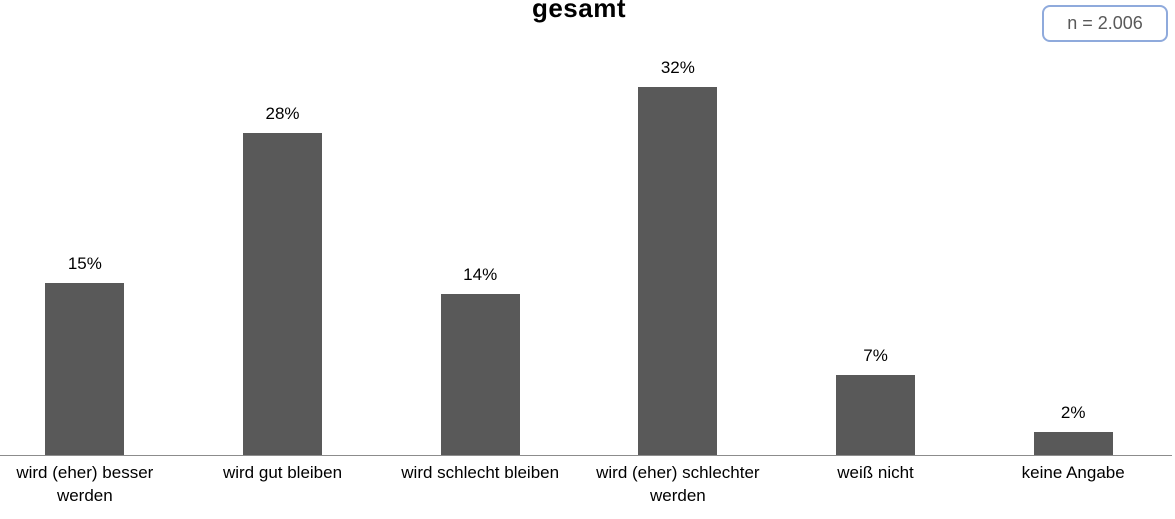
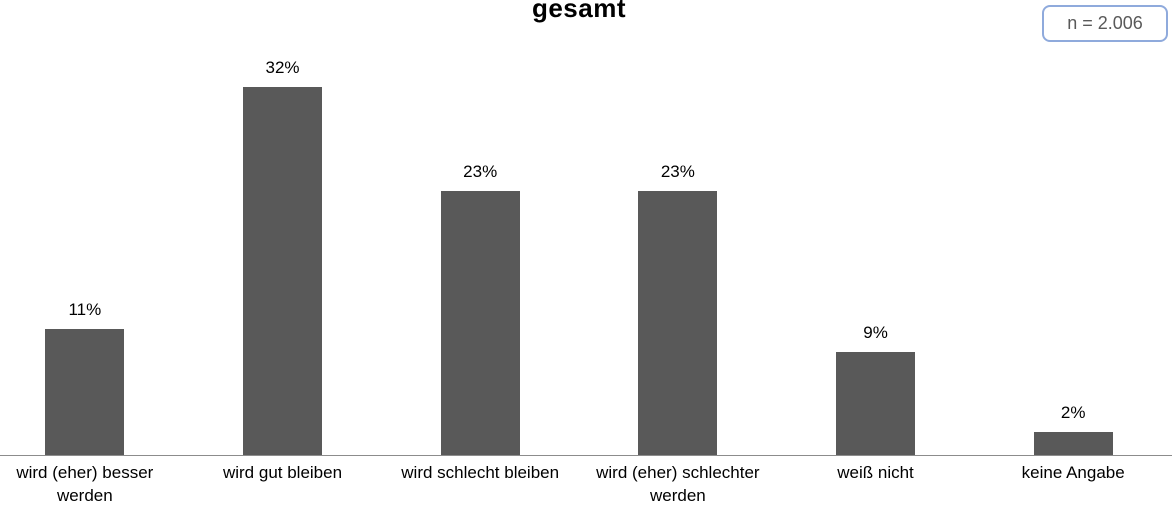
wird (eher) besser werden: 15% -> 11%
wird gut bleiben: 28% -> 32%
wird schlecht bleiben: 14% -> 23%
wird (eher) schlechter werden: 32% -> 23%
weiß nicht: 7% -> 9%
